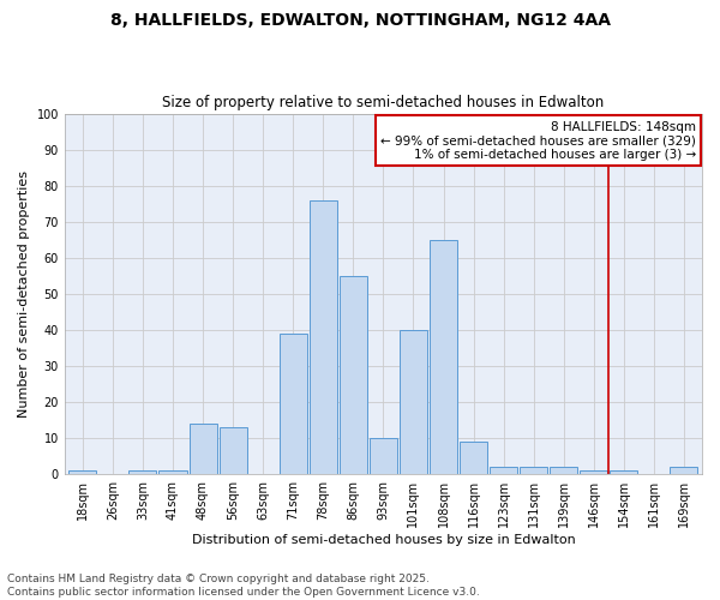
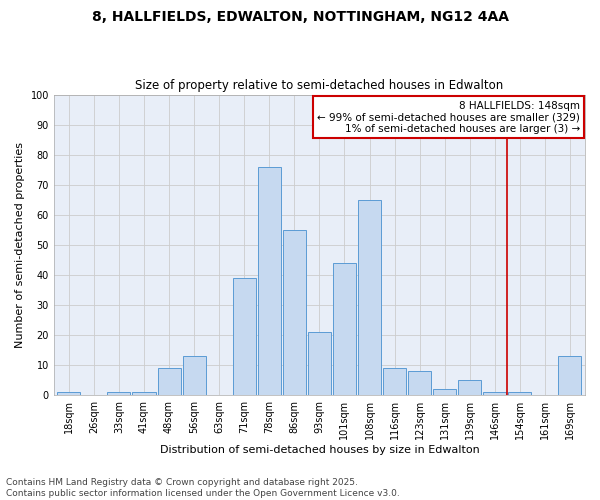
48sqm: 14 -> 9
93sqm: 10 -> 21
101sqm: 40 -> 44
123sqm: 2 -> 8
139sqm: 2 -> 5
169sqm: 2 -> 13
